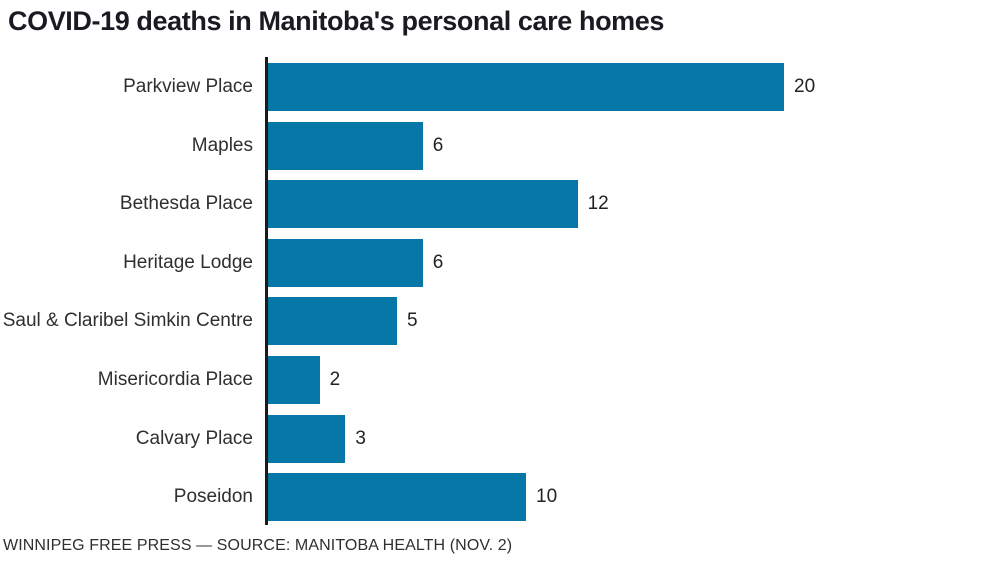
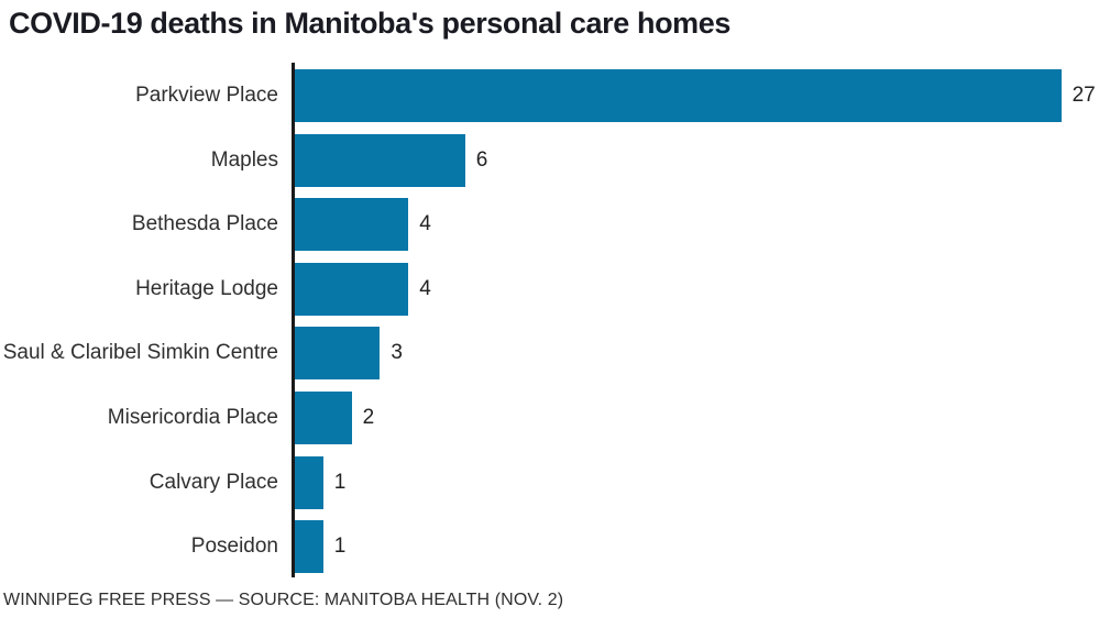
Parkview Place: 20 -> 27
Bethesda Place: 12 -> 4
Heritage Lodge: 6 -> 4
Saul & Claribel Simkin Centre: 5 -> 3
Calvary Place: 3 -> 1
Poseidon: 10 -> 1
